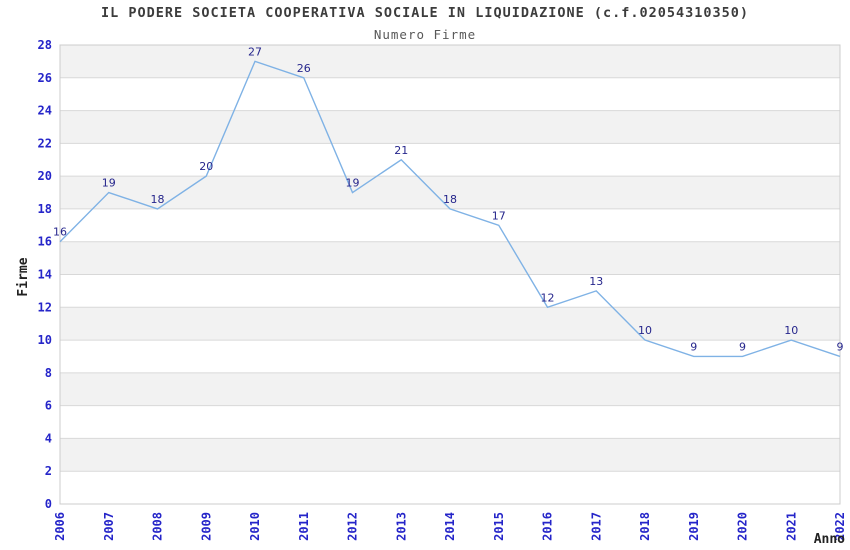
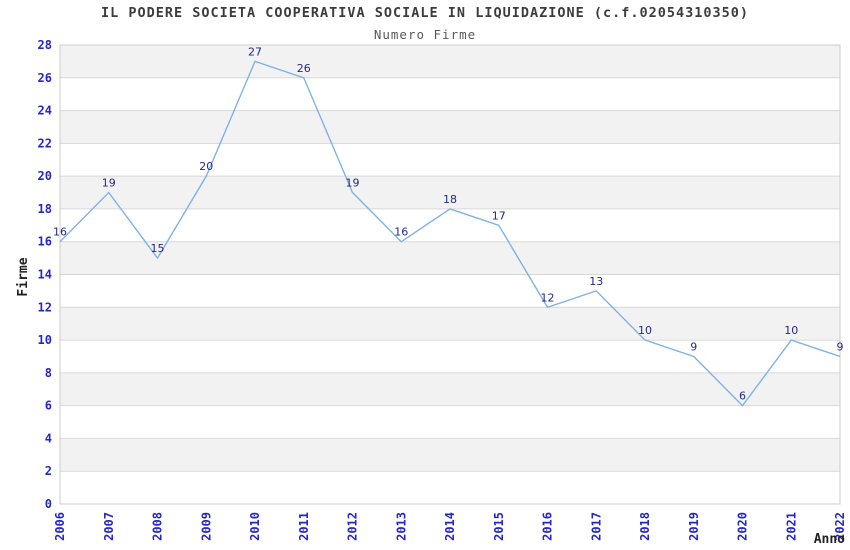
2008: 18 -> 15
2013: 21 -> 16
2020: 9 -> 6
